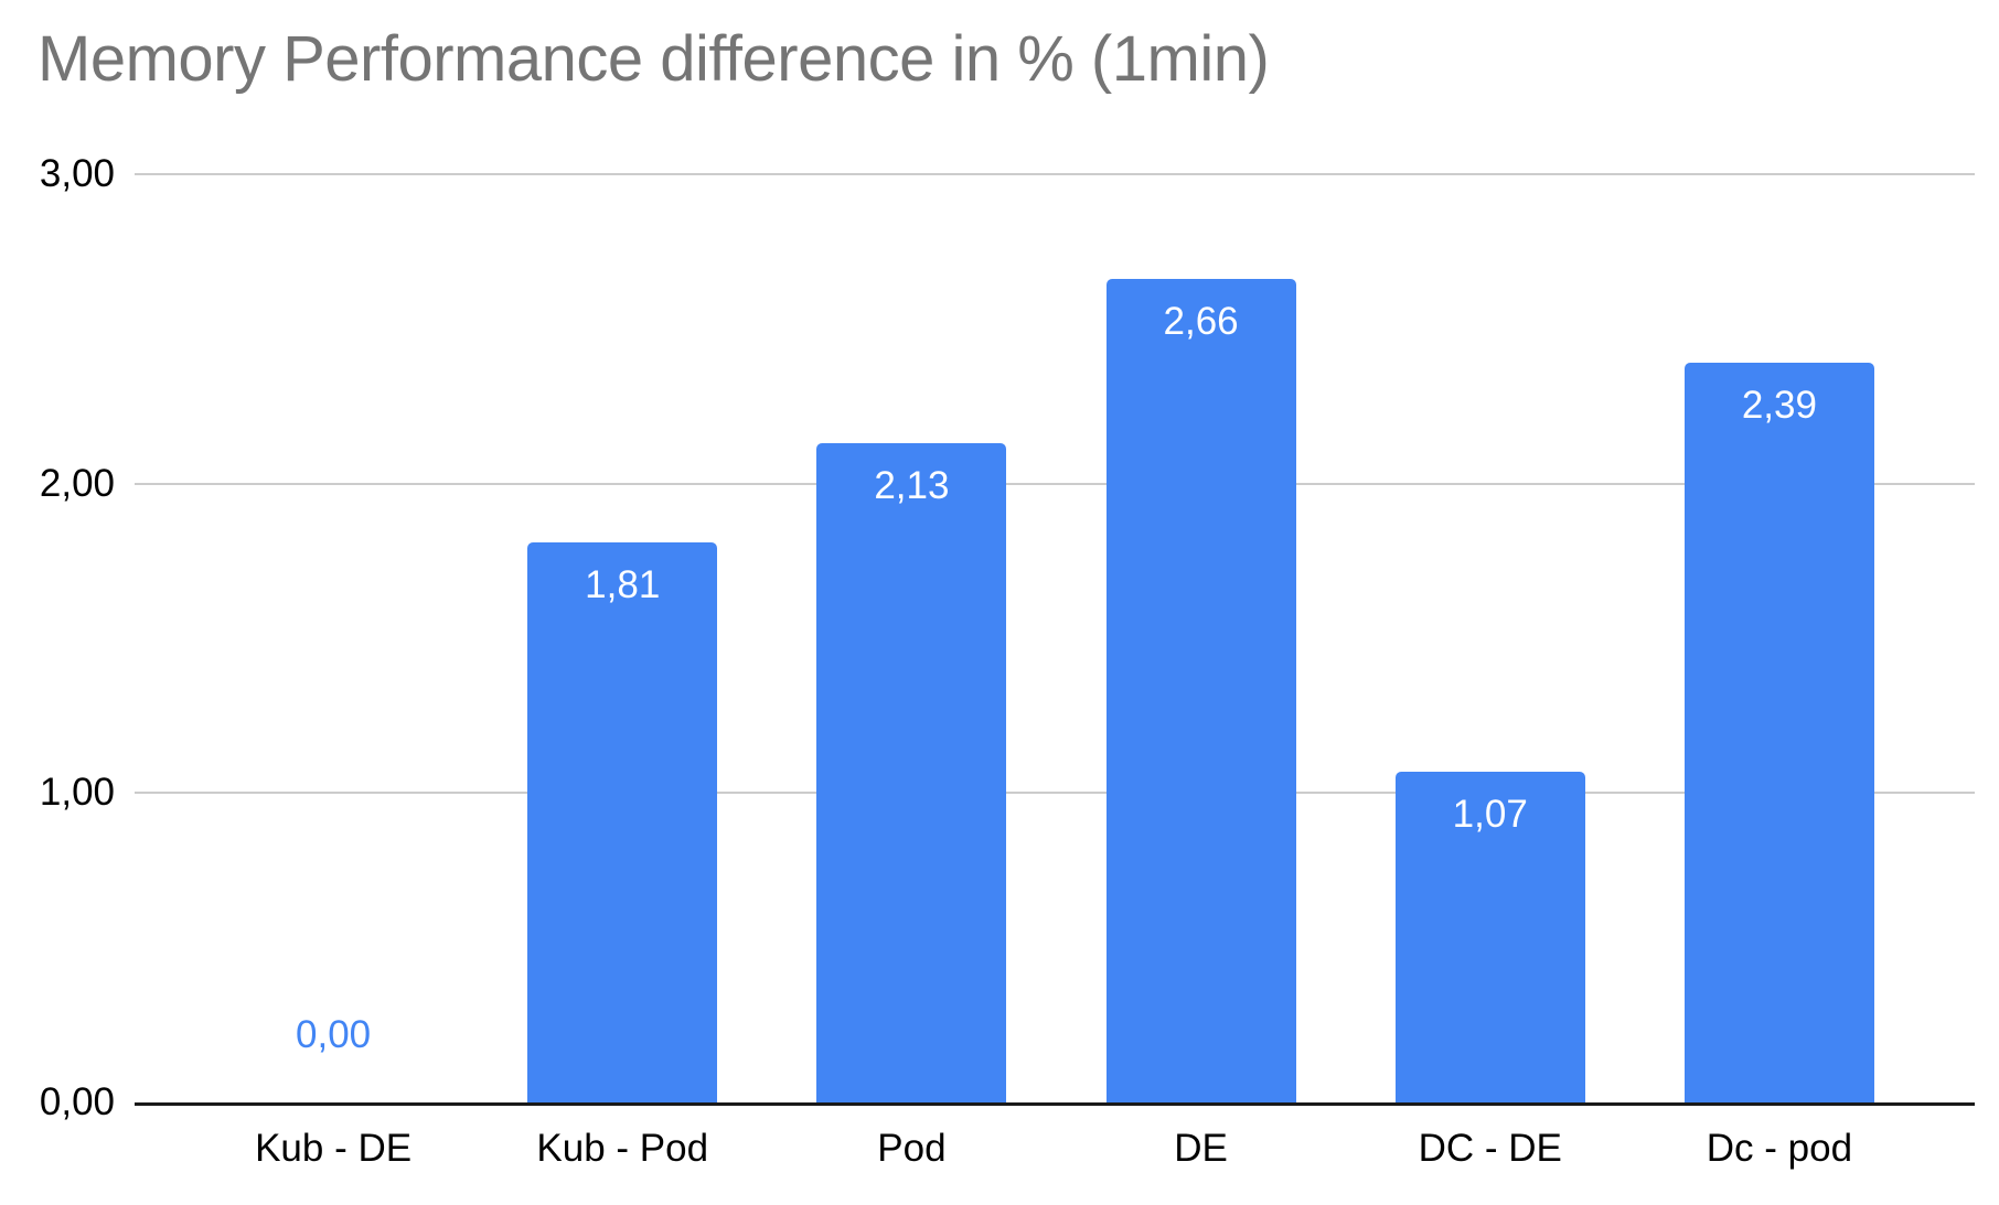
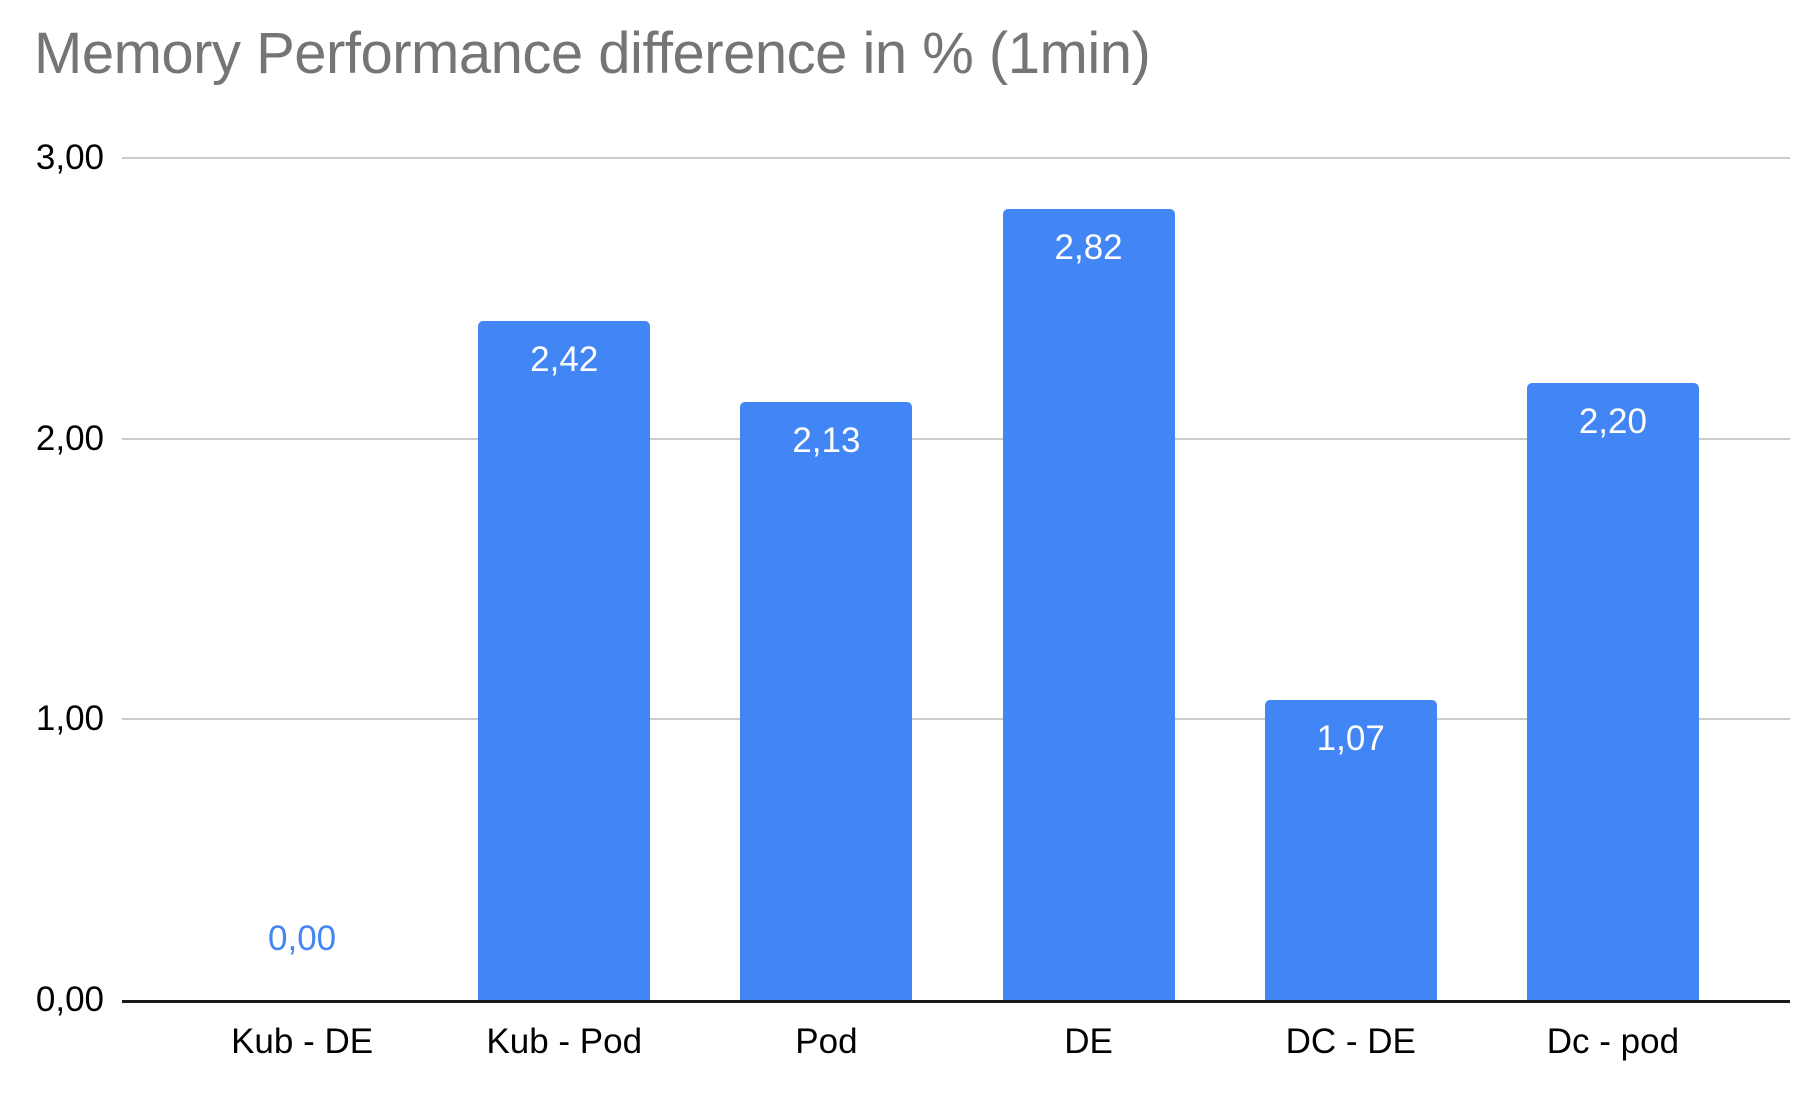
Kub - Pod: 1,81 -> 2,42
DE: 2,66 -> 2,82
Dc - pod: 2,39 -> 2,20
